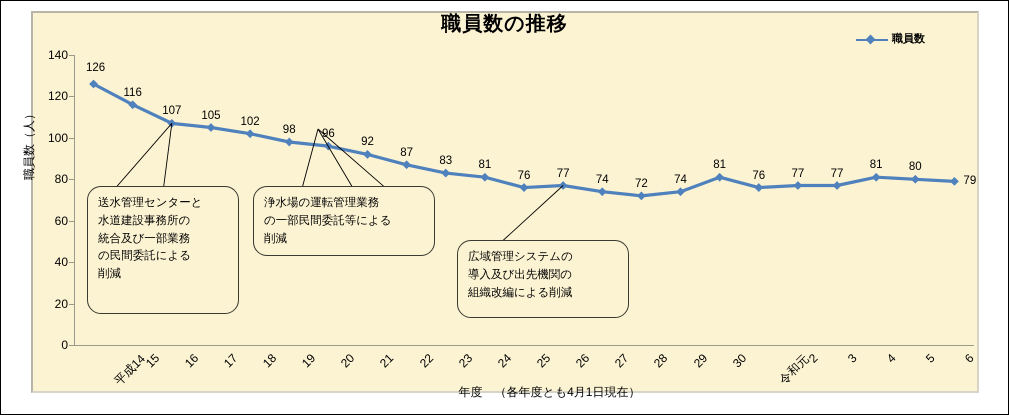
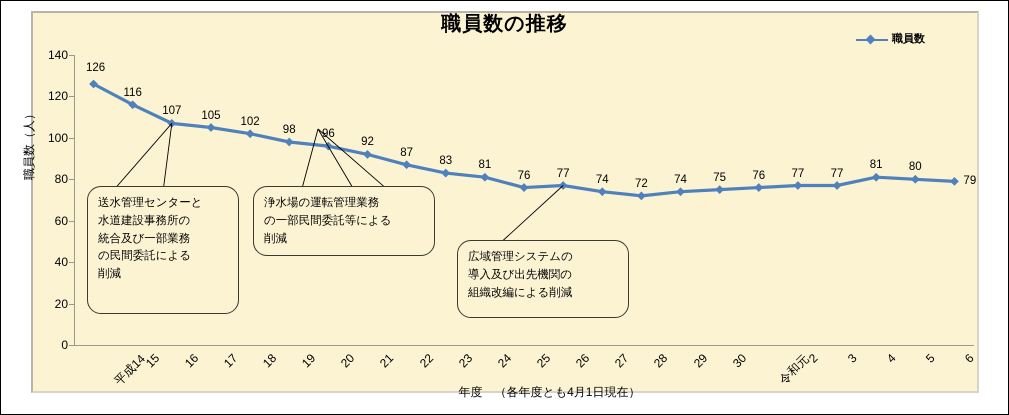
30: 81 -> 75
